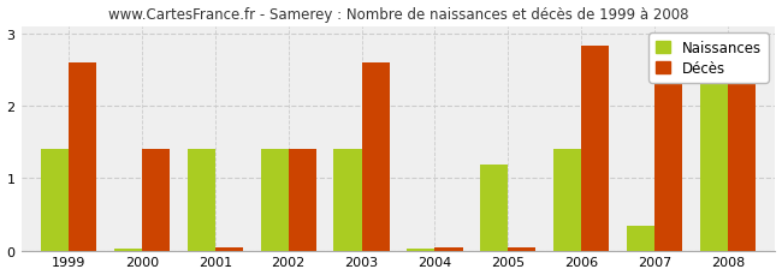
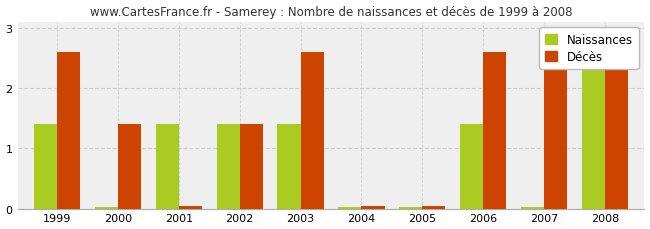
Naissances/2005: 1.18 -> 0.03
Décès/2006: 2.82 -> 2.60
Naissances/2007: 0.34 -> 0.03
